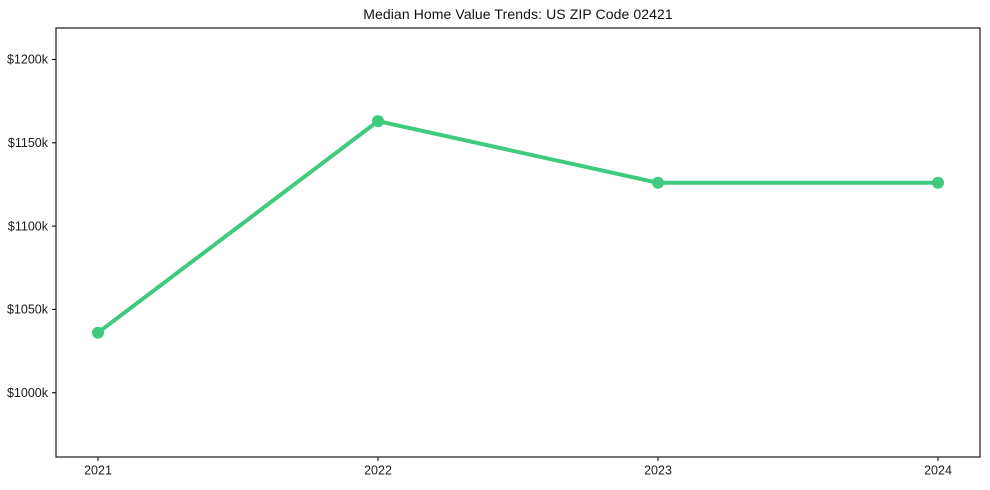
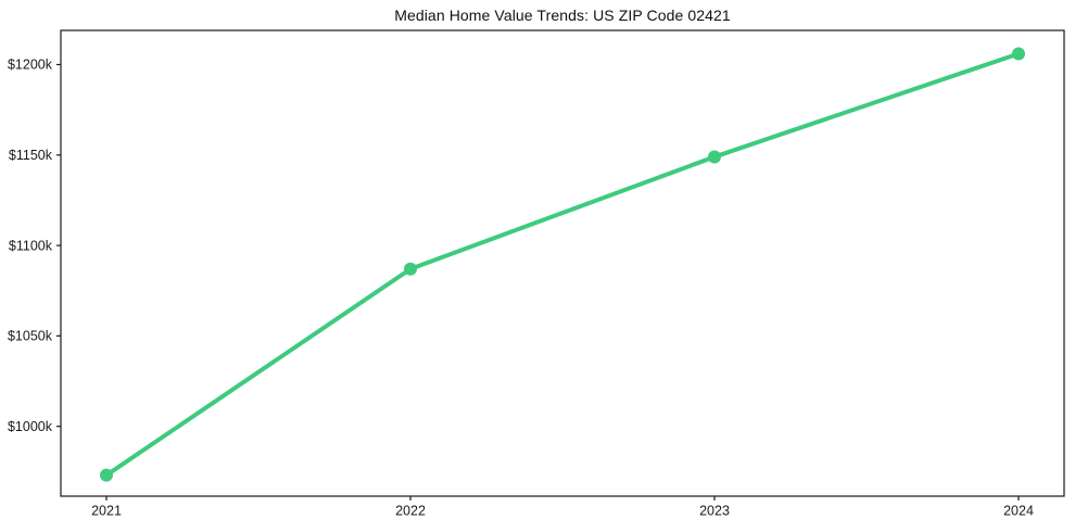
2021: $1036k -> $973k
2022: $1163k -> $1087k
2023: $1126k -> $1149k
2024: $1126k -> $1206k
